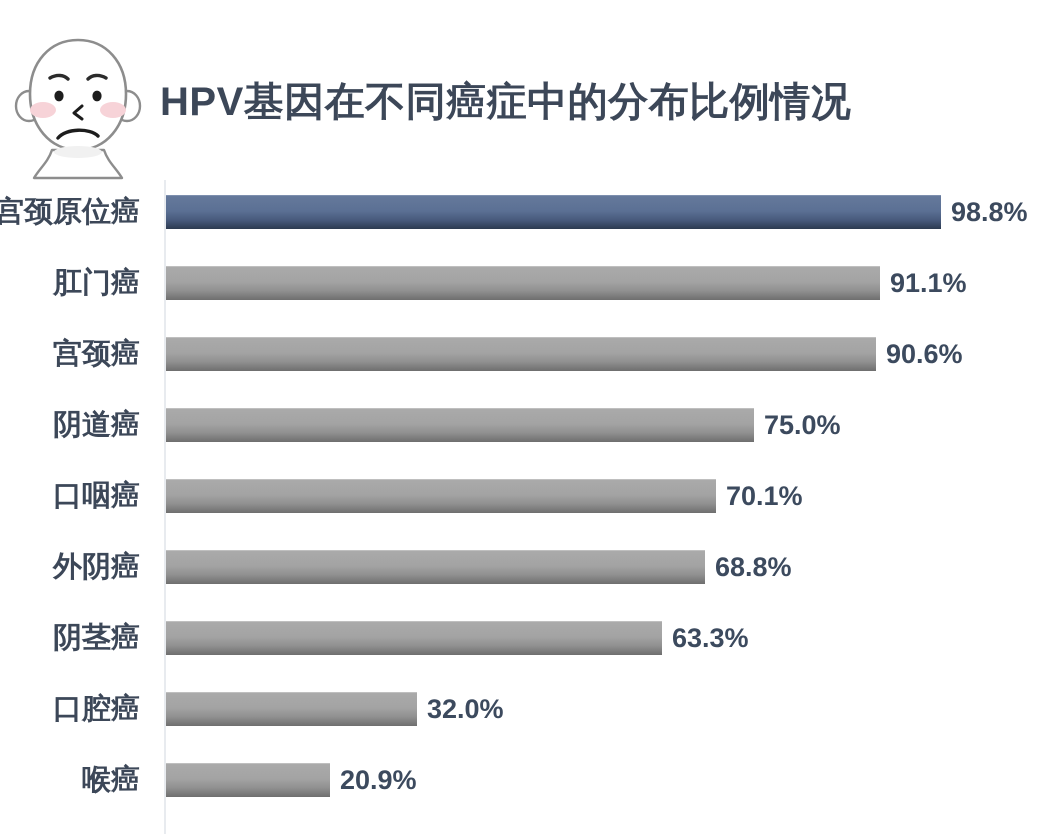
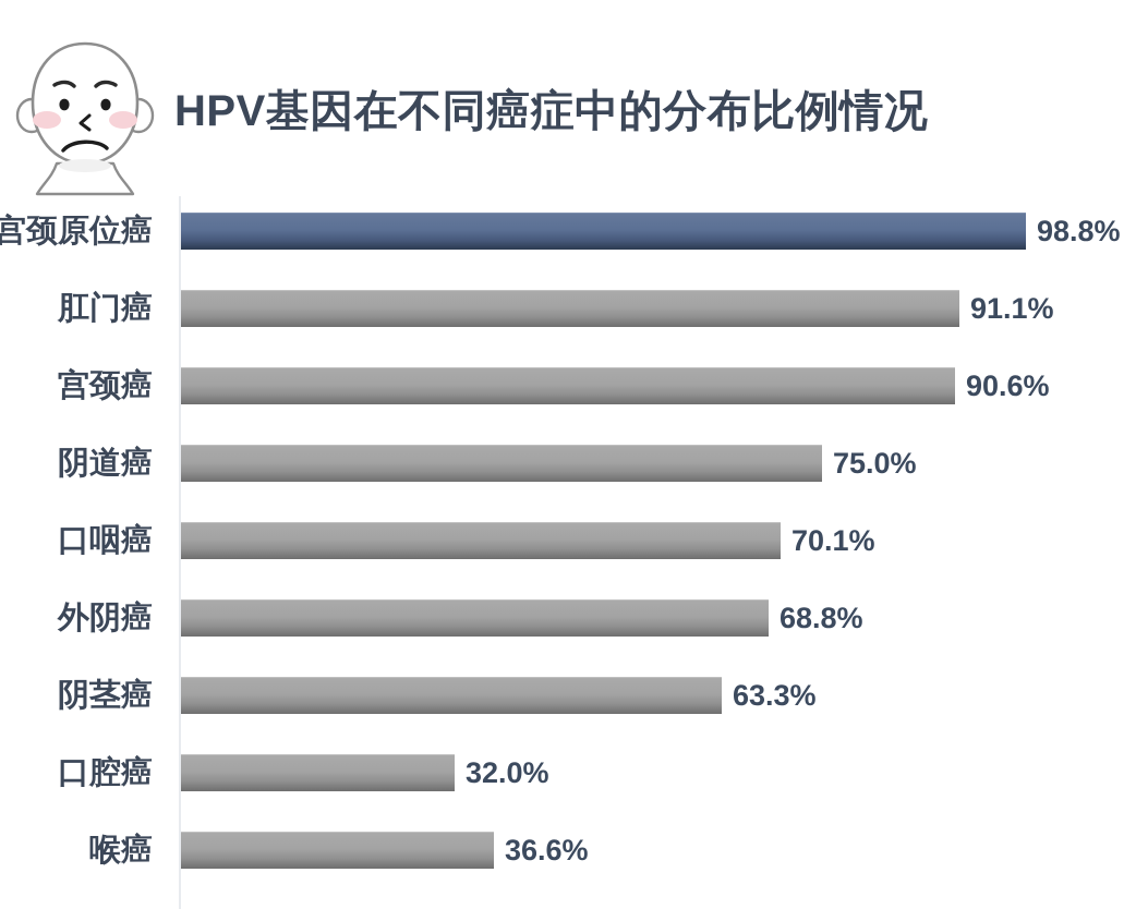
喉癌: 20.9% -> 36.6%
